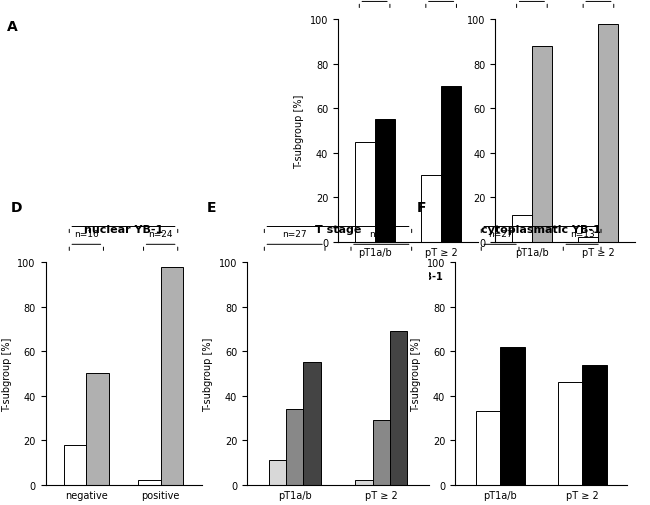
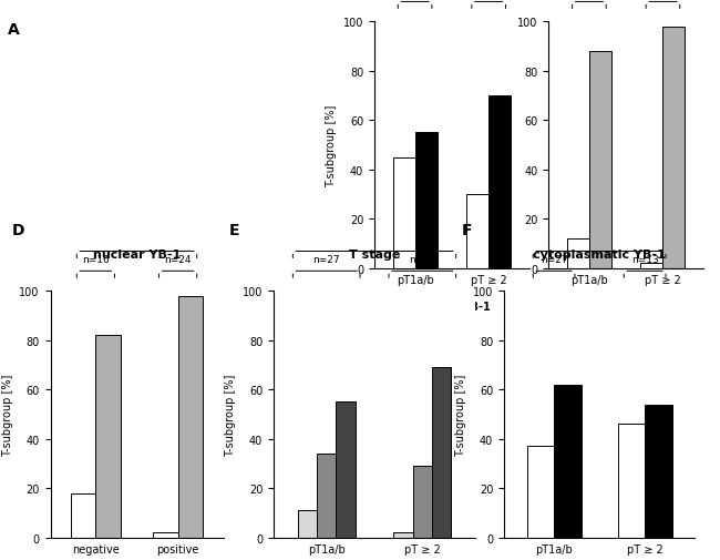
positive/negative: 50 -> 82
cytoplasmatic YB-1/negative/pT1a/b: 33 -> 37
